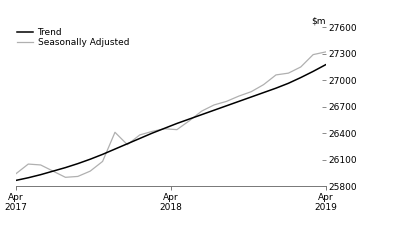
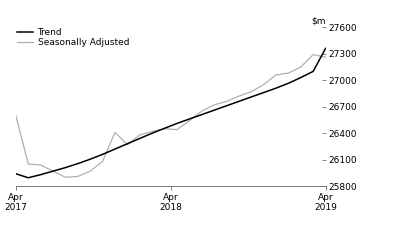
Trend/Apr 2017: 25860 -> 25940
Seasonally Adjusted/Apr 2017: 25940 -> 26600
Trend/Apr 2019: 27180 -> 27360
Seasonally Adjusted/Apr 2019: 27320 -> 27260
